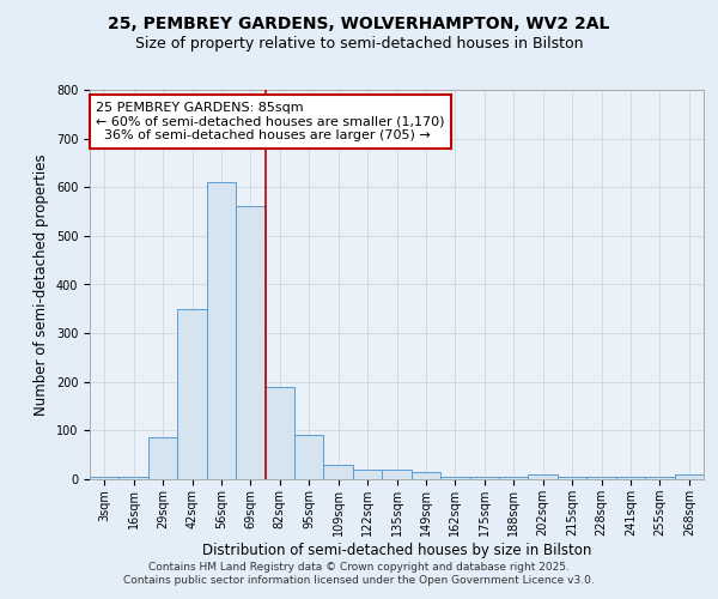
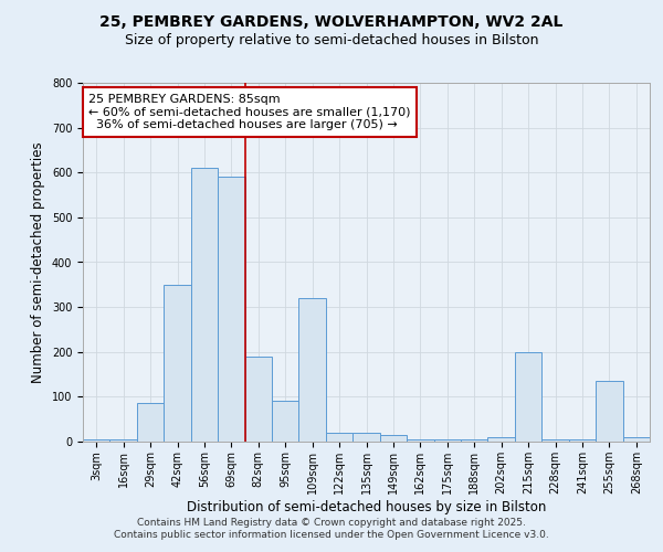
69sqm: 560 -> 590
109sqm: 30 -> 320
215sqm: 5 -> 200
255sqm: 5 -> 135
